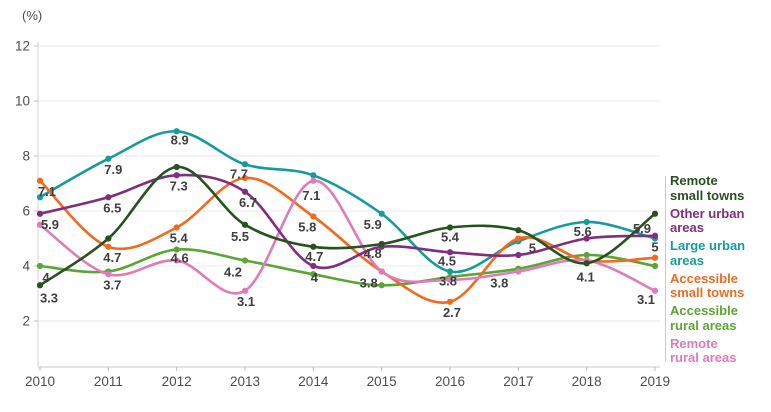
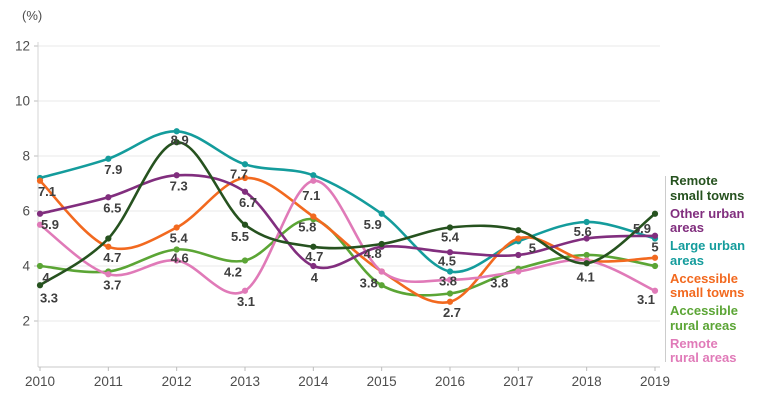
Large urban areas/2010: 6.5 -> 7.2
Remote small towns/2012: 7.6 -> 8.5
Accessible rural areas/2014: 3.7 -> 5.7
Accessible rural areas/2016: 3.6 -> 3.0
